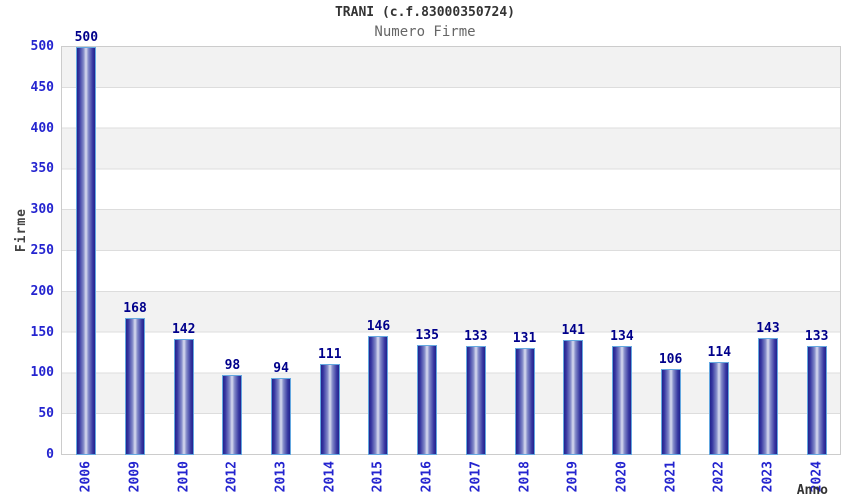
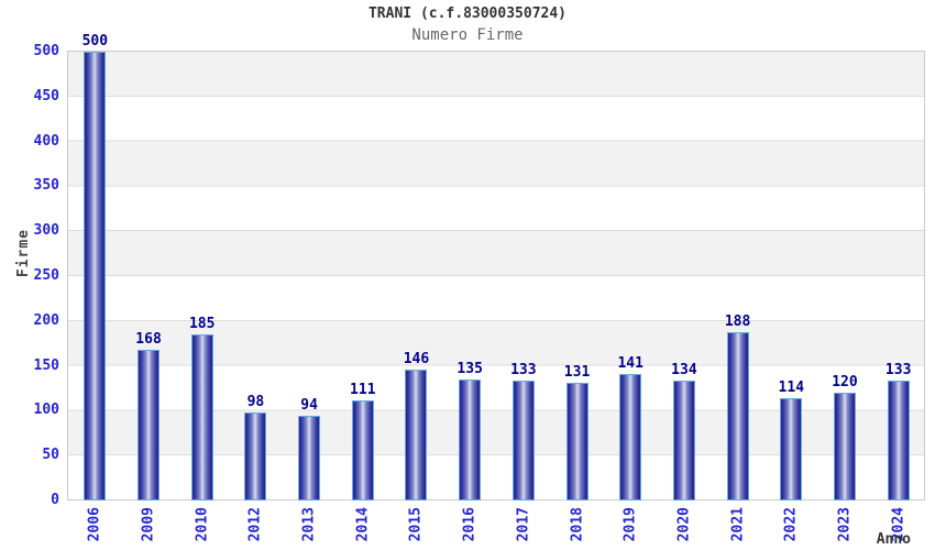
2010: 142 -> 185
2021: 106 -> 188
2023: 143 -> 120
